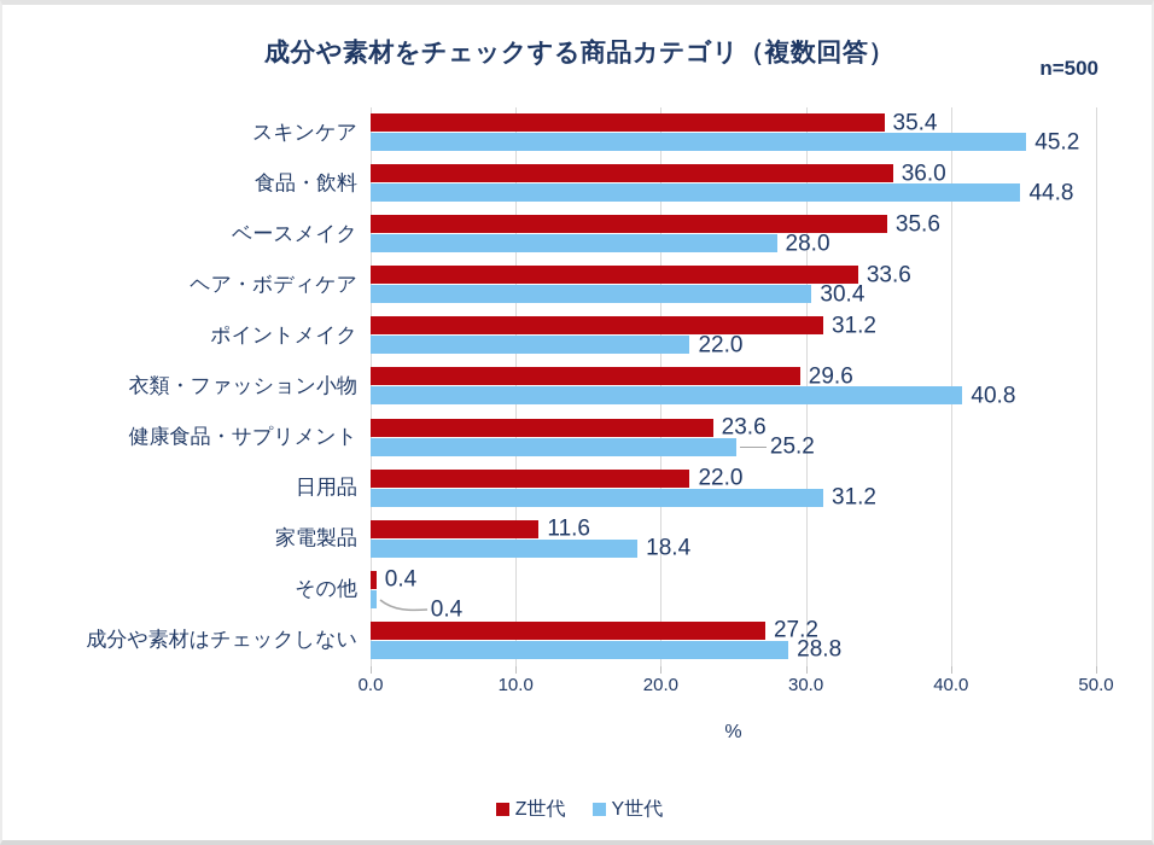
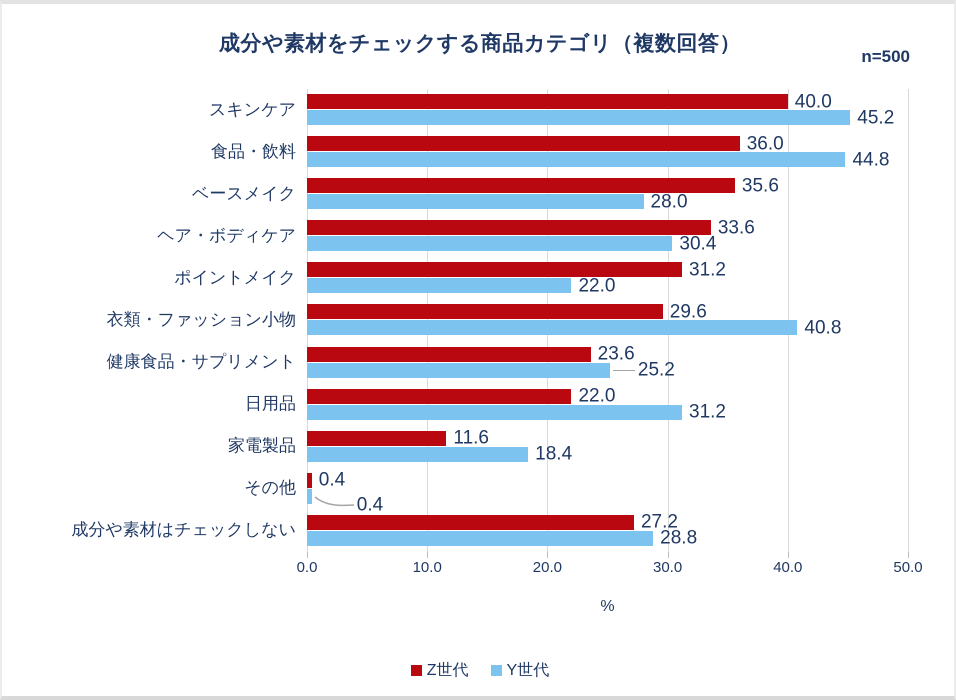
Z世代/スキンケア: 35.4 -> 40.0
